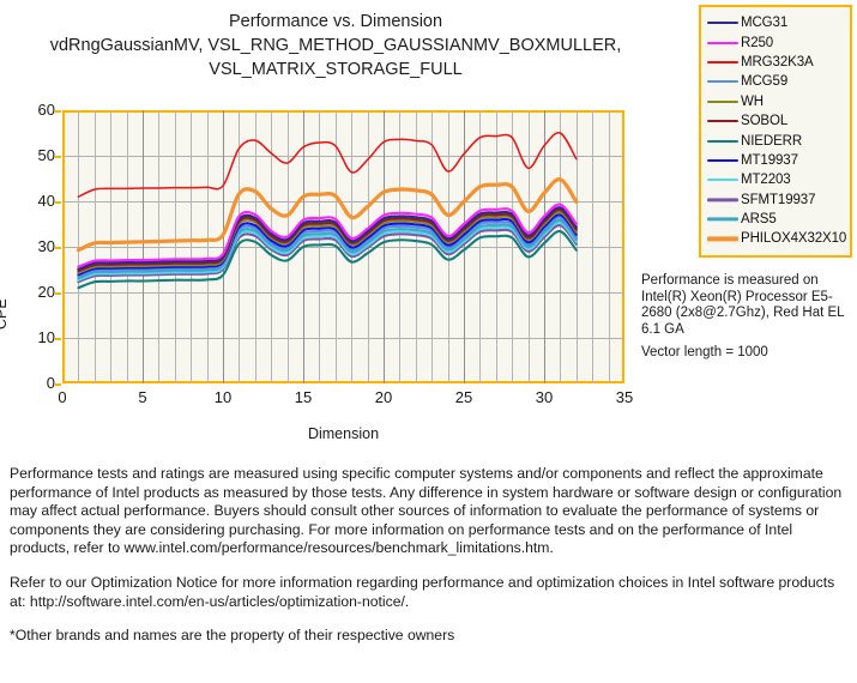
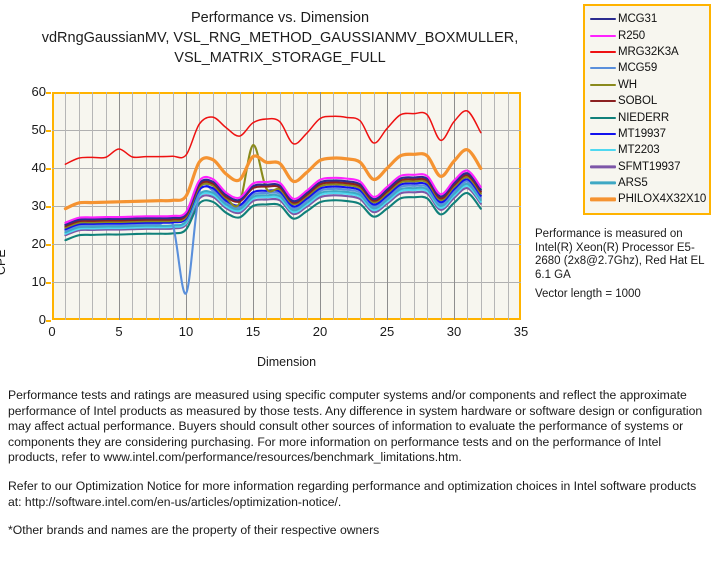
MRG32K3A/5: 43 -> 45
MCG59/10: 26 -> 7
PHILOX4X32X10/15: 41 -> 43
WH/15: 34 -> 46
